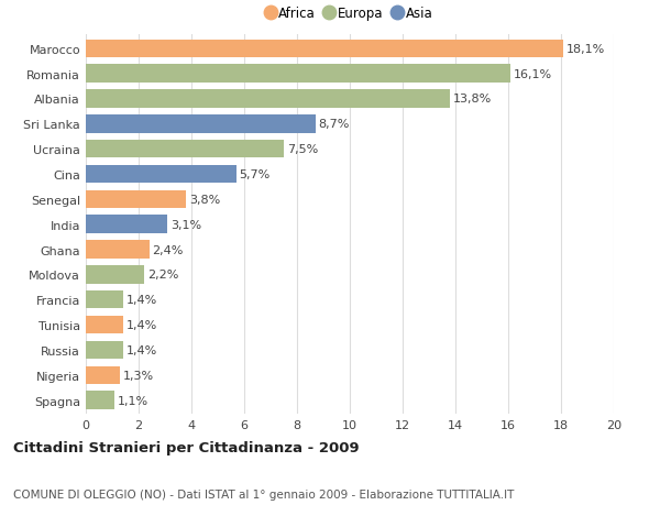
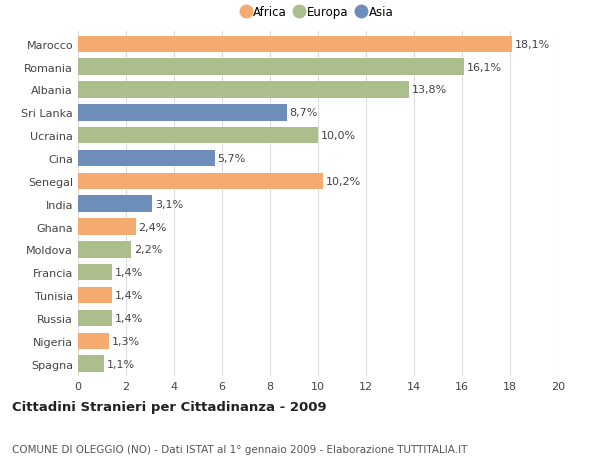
Ucraina: 7,5% -> 10,0%
Senegal: 3,8% -> 10,2%
